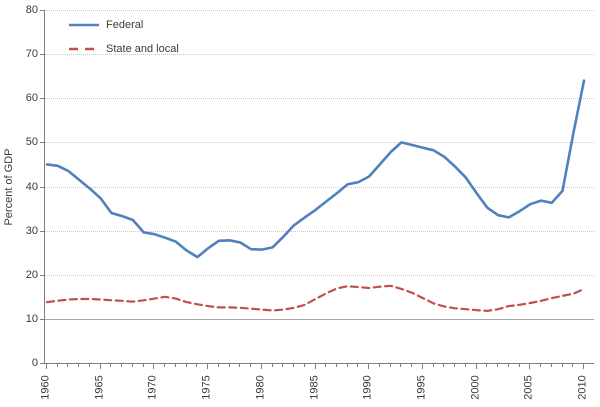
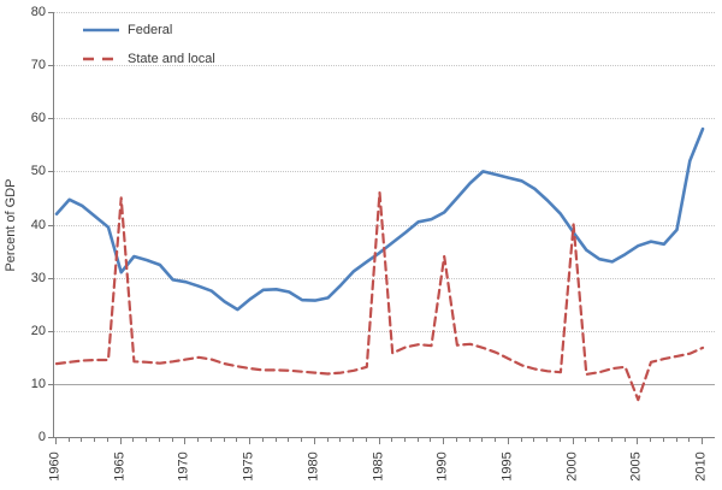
Federal/1960: 45 -> 42
Federal/1965: 37 -> 31
State and local/1965: 14 -> 45
State and local/1985: 14 -> 46
State and local/1990: 17 -> 34
State and local/2000: 12 -> 40
State and local/2005: 14 -> 7
Federal/2010: 64 -> 58
